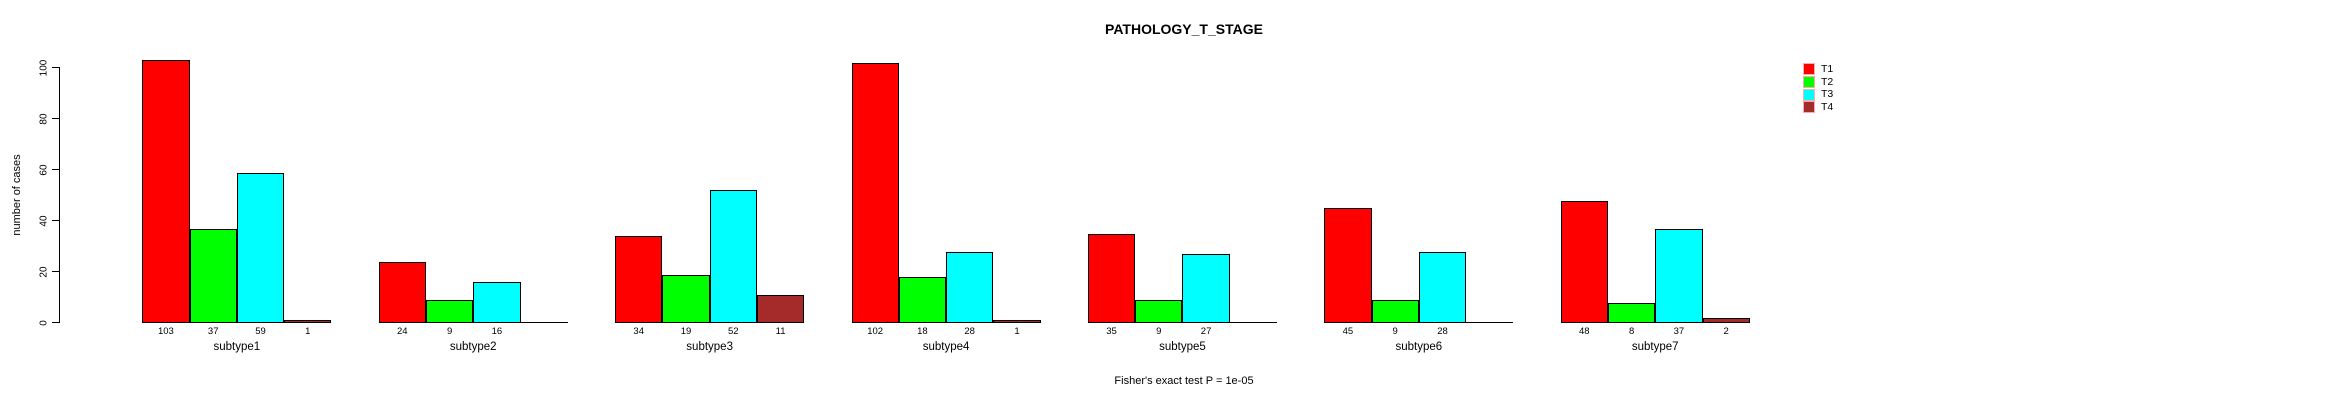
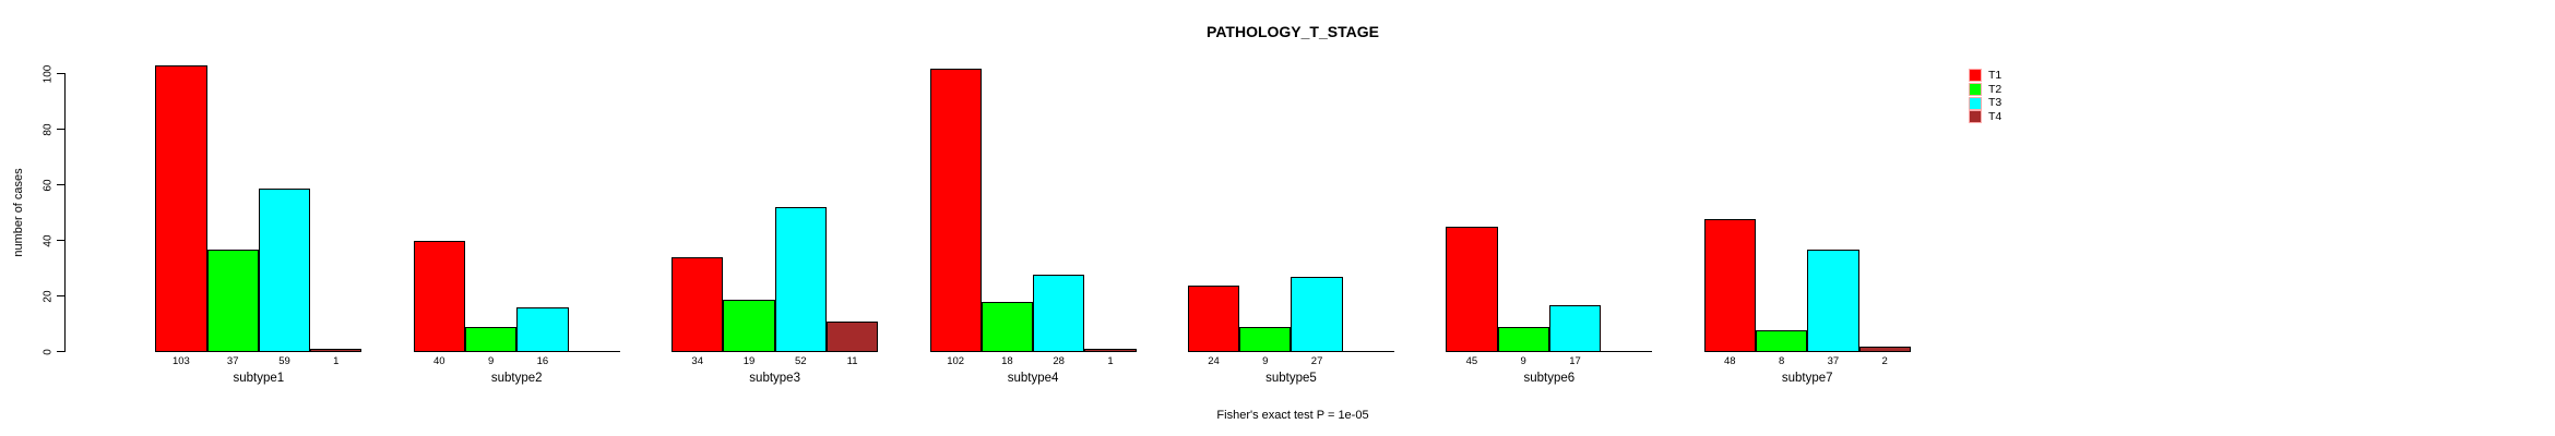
T1/subtype2: 24 -> 40
T1/subtype5: 35 -> 24
T3/subtype6: 28 -> 17
